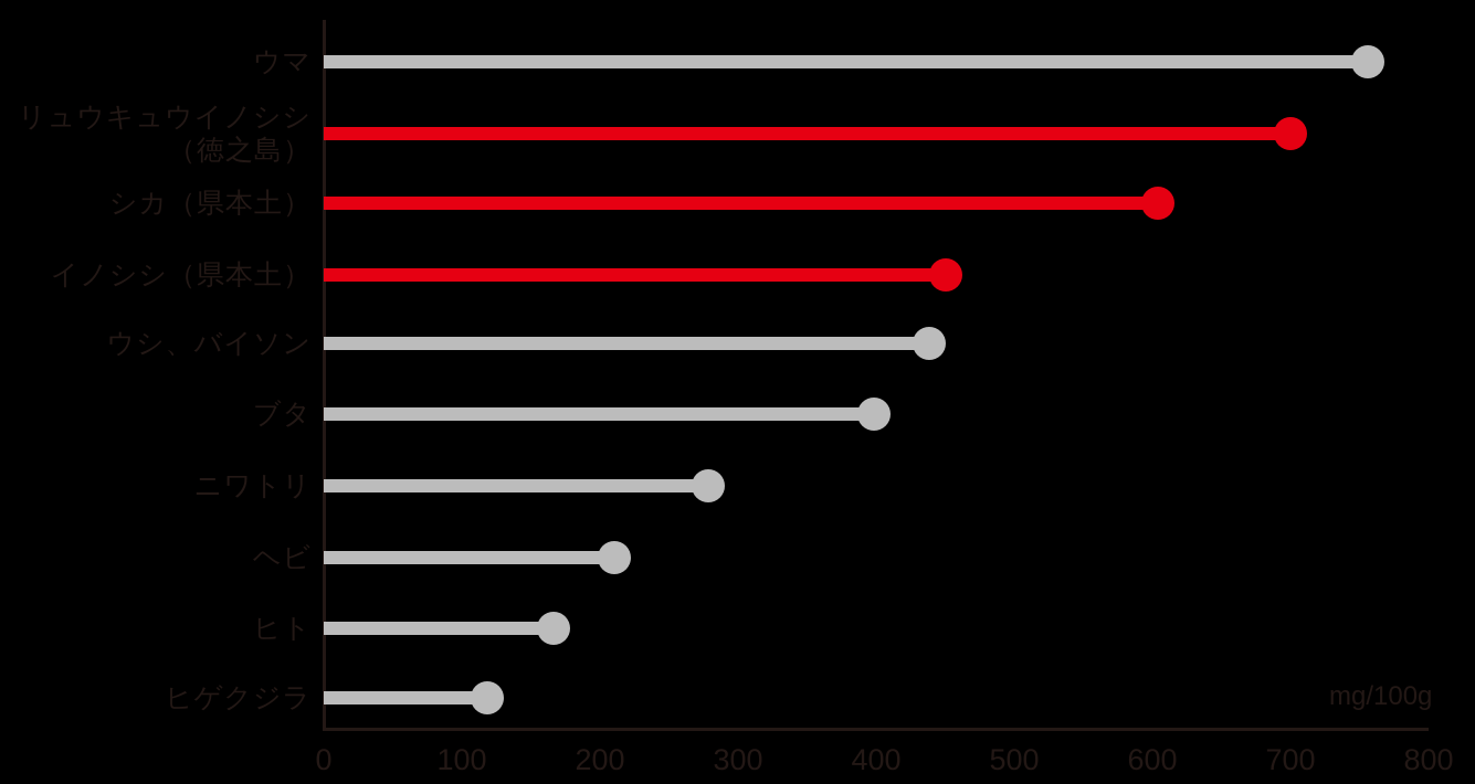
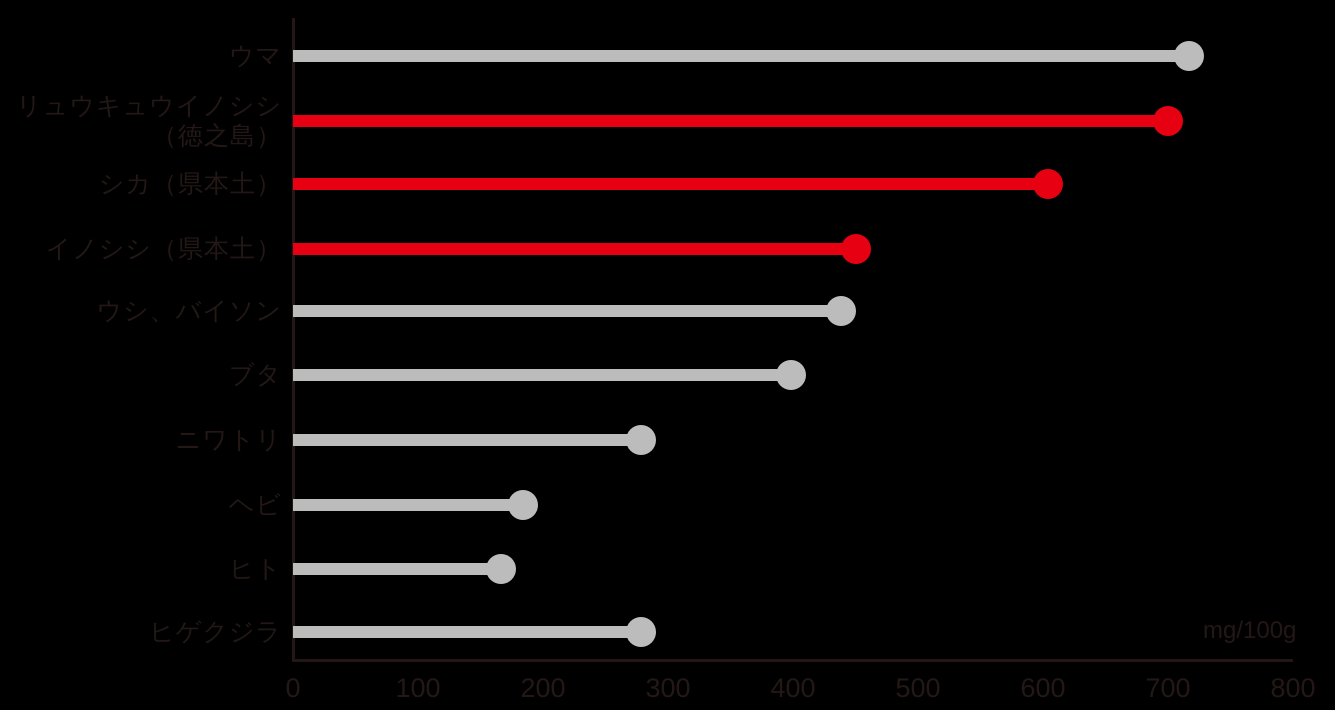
ウマ: 756 -> 717
ヘビ: 210 -> 184
ヒゲクジラ: 118 -> 278
